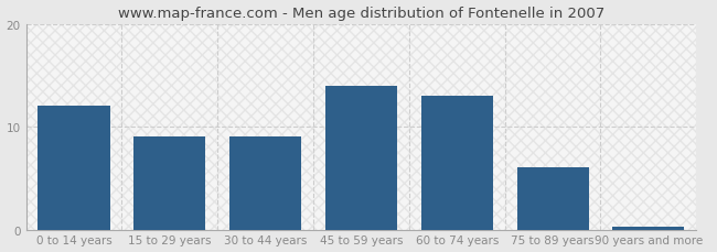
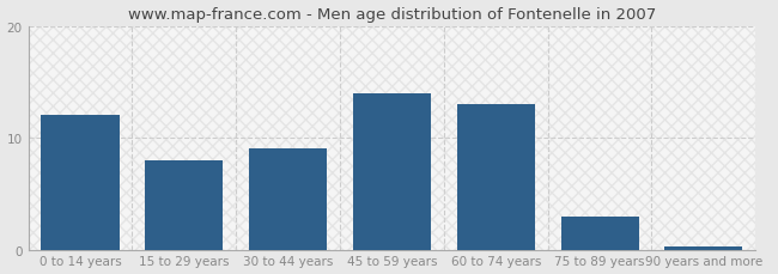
15 to 29 years: 9.0 -> 8.0
75 to 89 years: 6.0 -> 3.0
